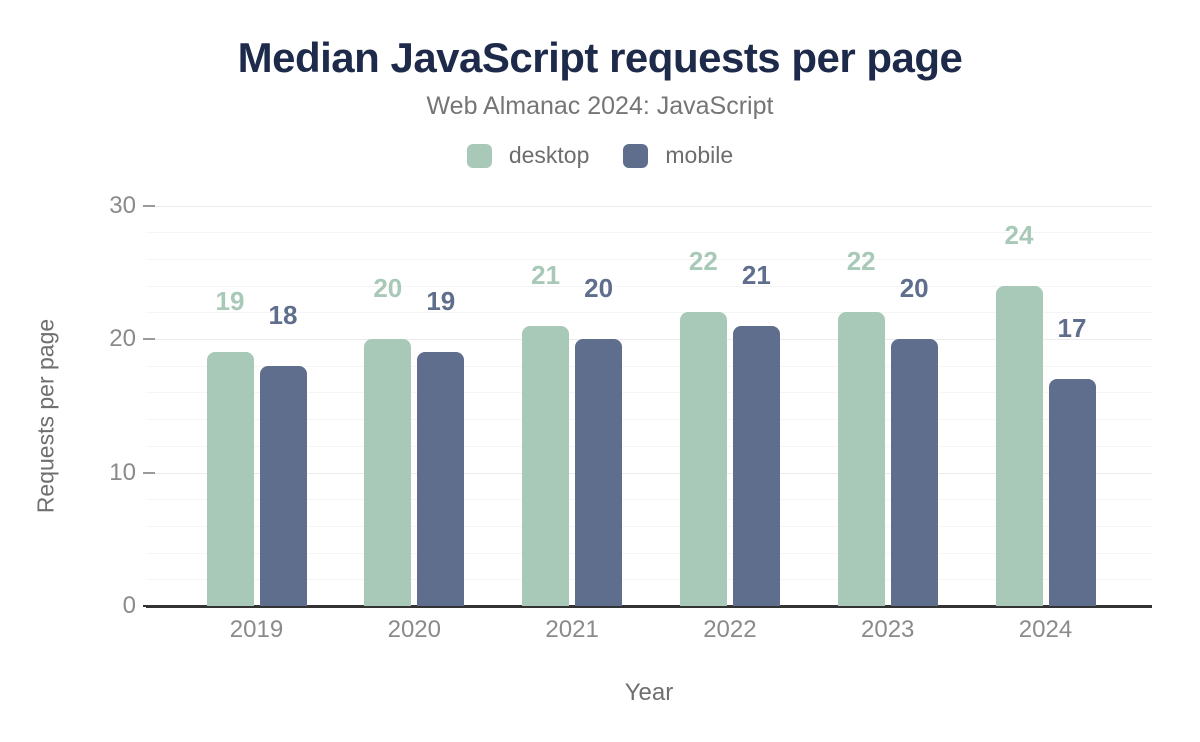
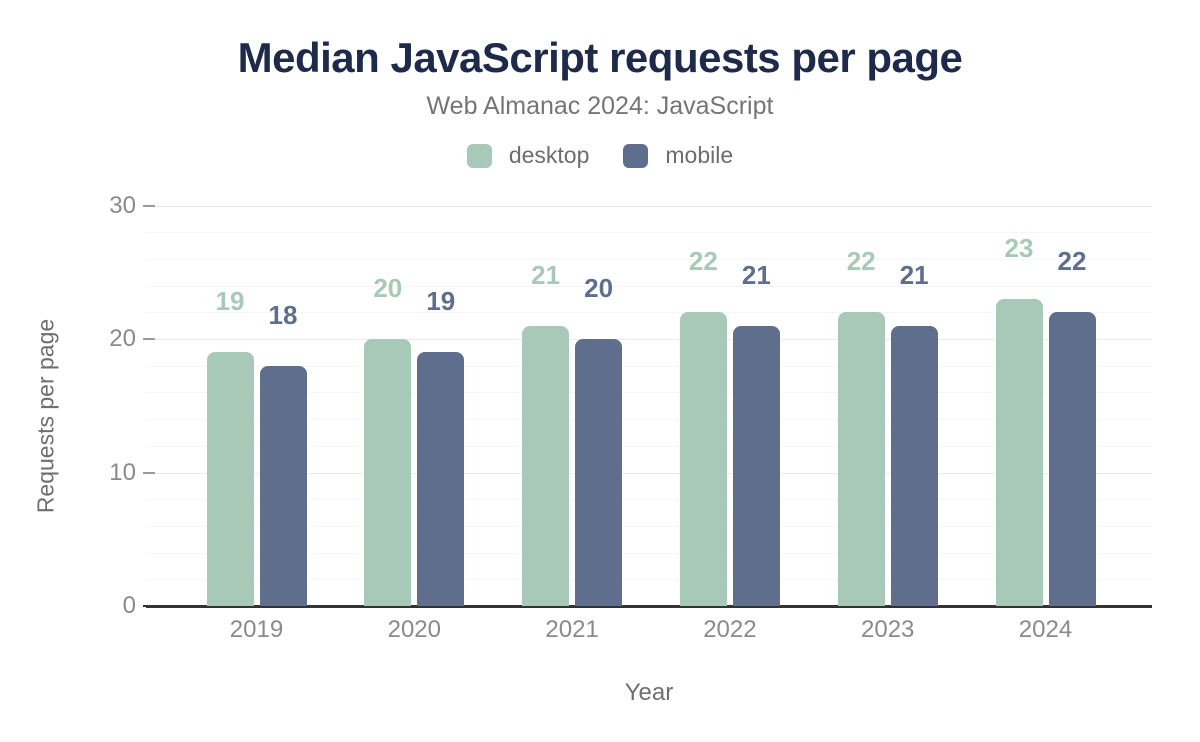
mobile/2023: 20 -> 21
desktop/2024: 24 -> 23
mobile/2024: 17 -> 22
